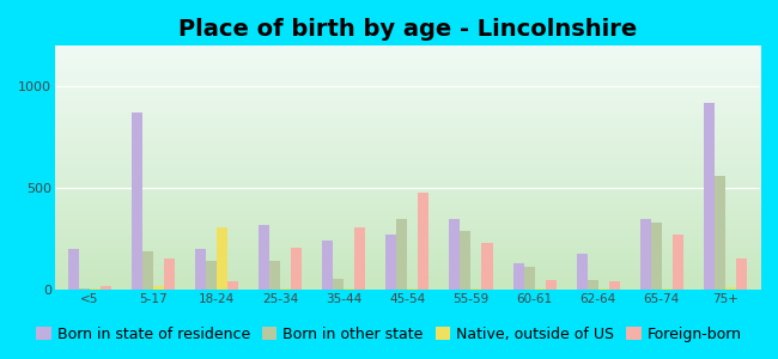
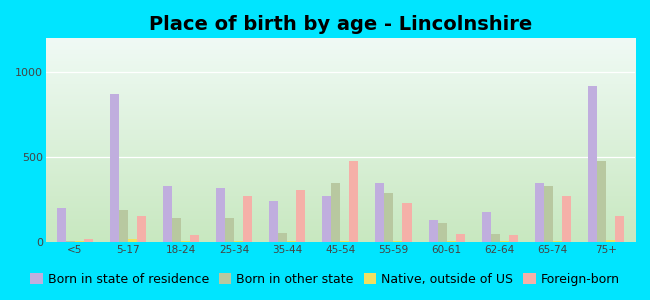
Born in state of residence/18-24: 200 -> 330
Native, outside of US/18-24: 310 -> 10
Foreign-born/25-34: 210 -> 270
Born in other state/75+: 560 -> 480
